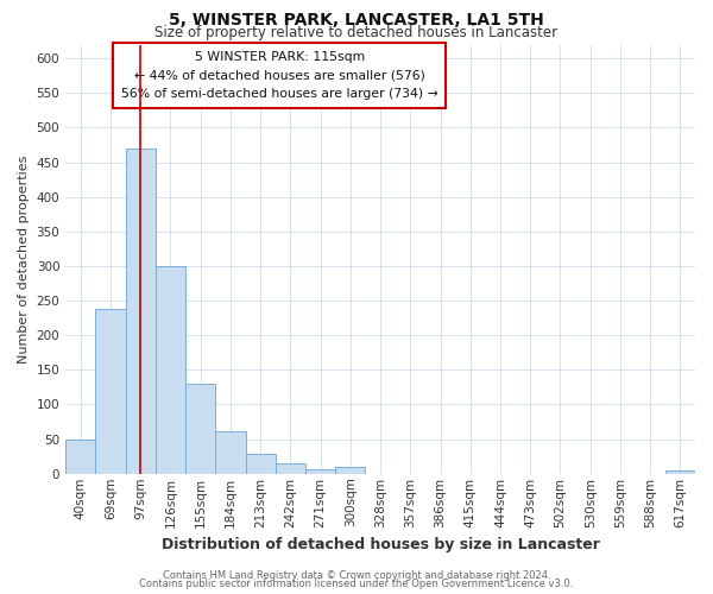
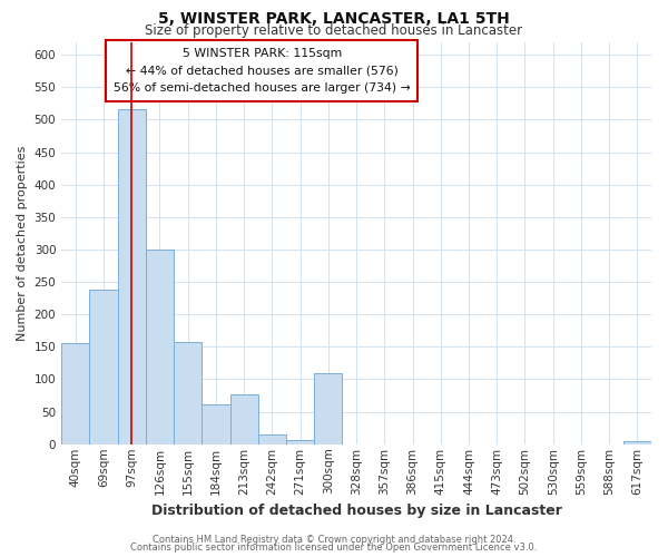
40sqm: 50 -> 156
97sqm: 470 -> 516
155sqm: 130 -> 158
213sqm: 29 -> 76
300sqm: 10 -> 110
